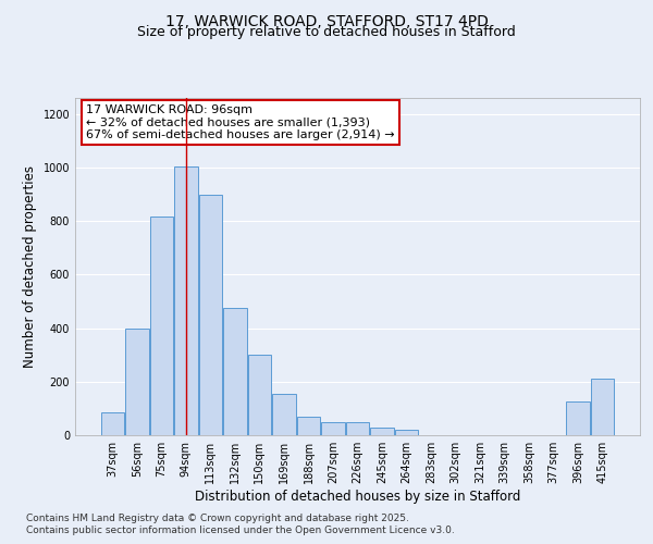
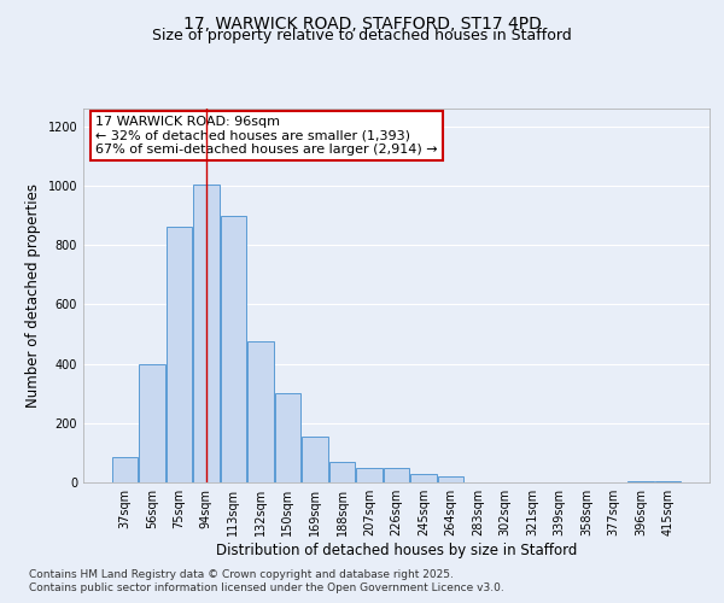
75sqm: 815 -> 860
396sqm: 125 -> 5
415sqm: 210 -> 5
